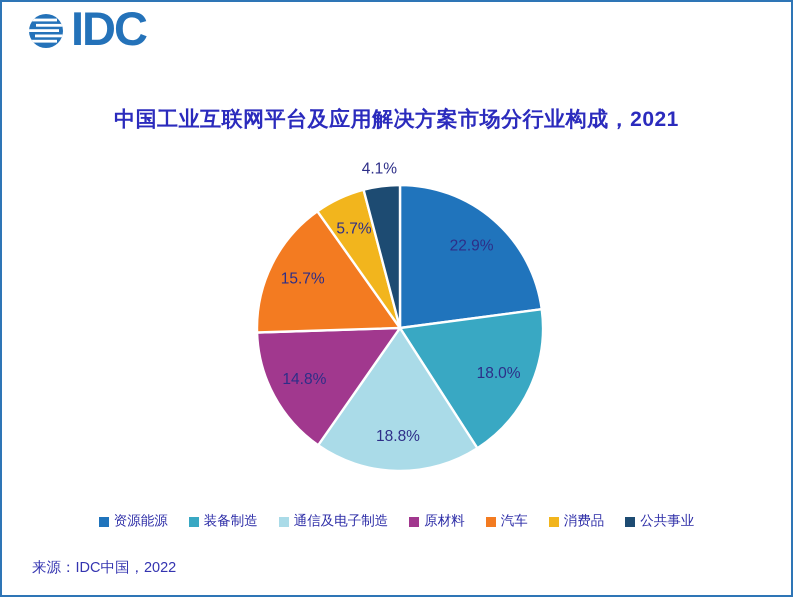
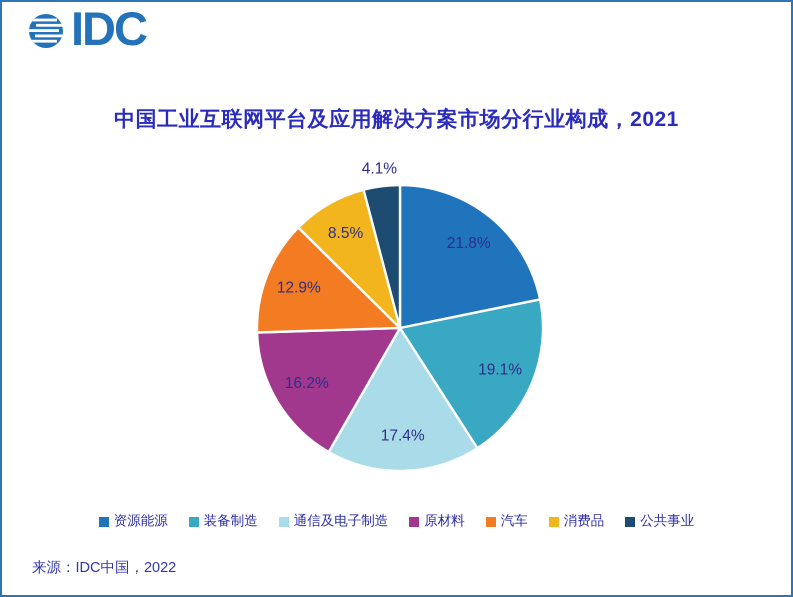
资源能源: 22.9% -> 21.8%
装备制造: 18.0% -> 19.1%
通信及电子制造: 18.8% -> 17.4%
原材料: 14.8% -> 16.2%
汽车: 15.7% -> 12.9%
消费品: 5.7% -> 8.5%
